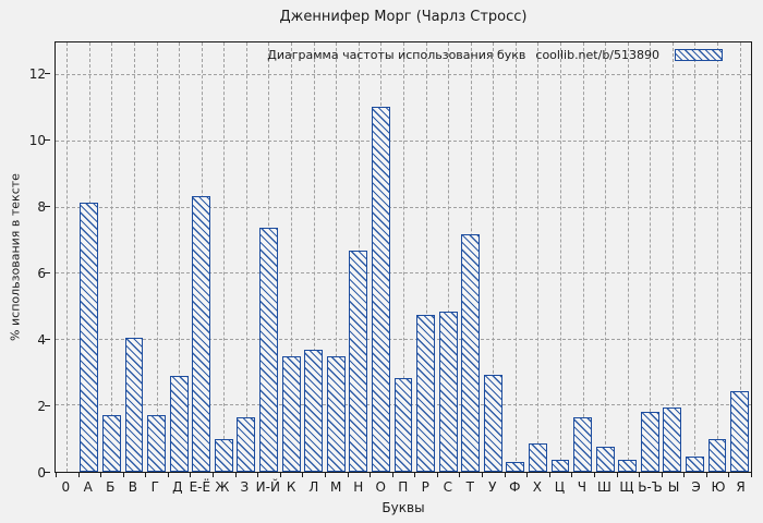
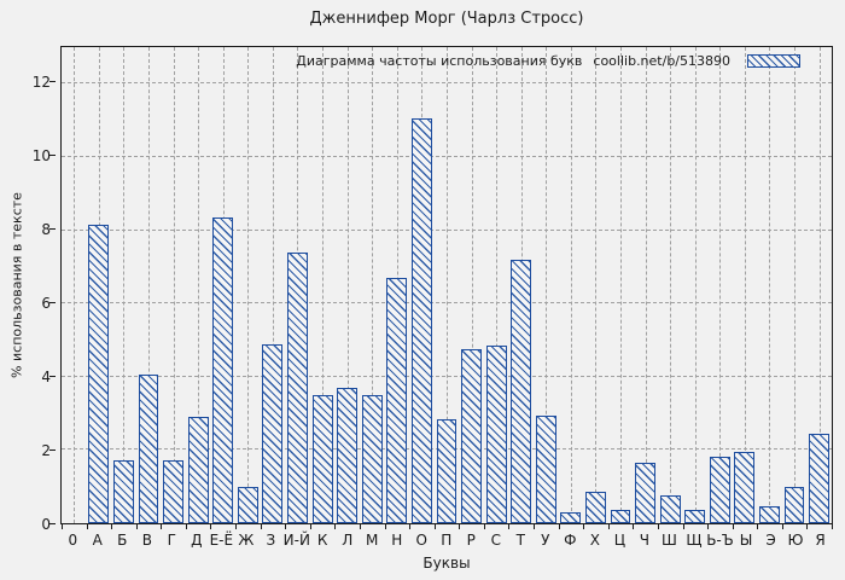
З: 1.6 -> 4.9
